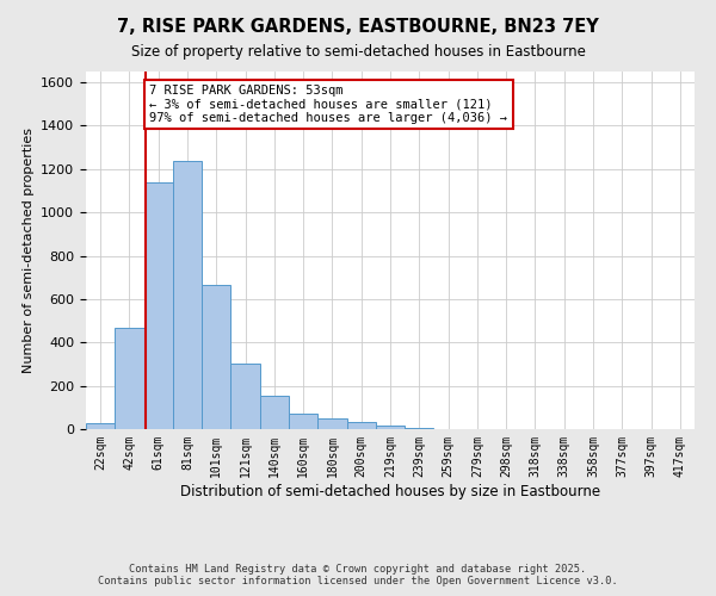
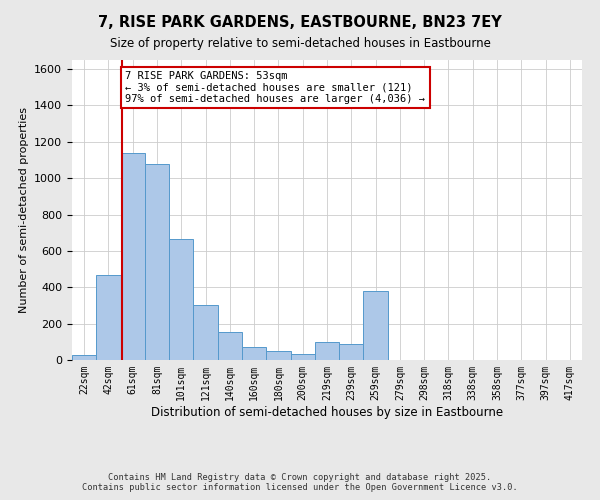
81sqm: 1240 -> 1080
219sqm: 20 -> 100
239sqm: 0 -> 90
259sqm: 0 -> 380
